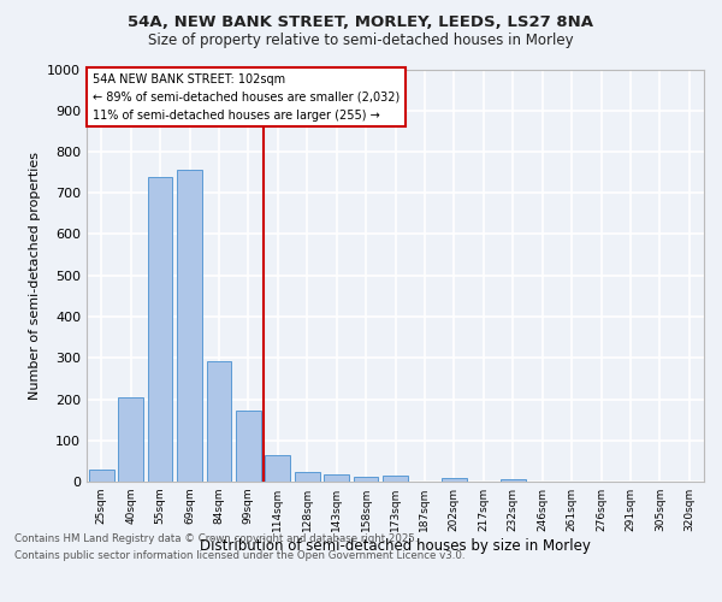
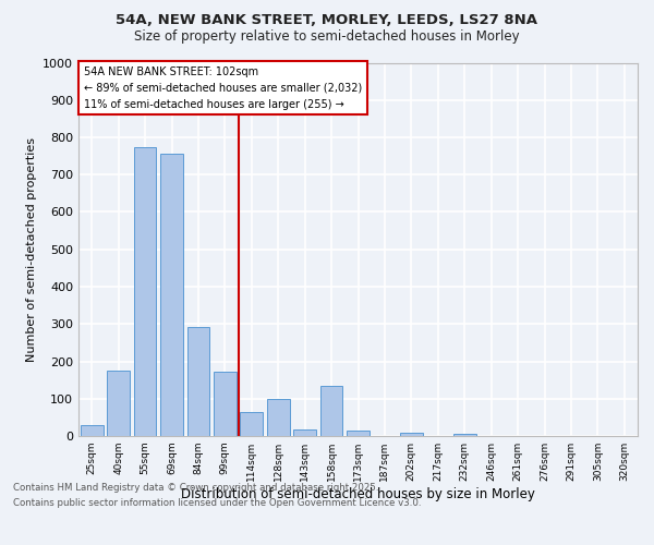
40sqm: 205 -> 175
55sqm: 738 -> 775
128sqm: 22 -> 100
158sqm: 12 -> 135
